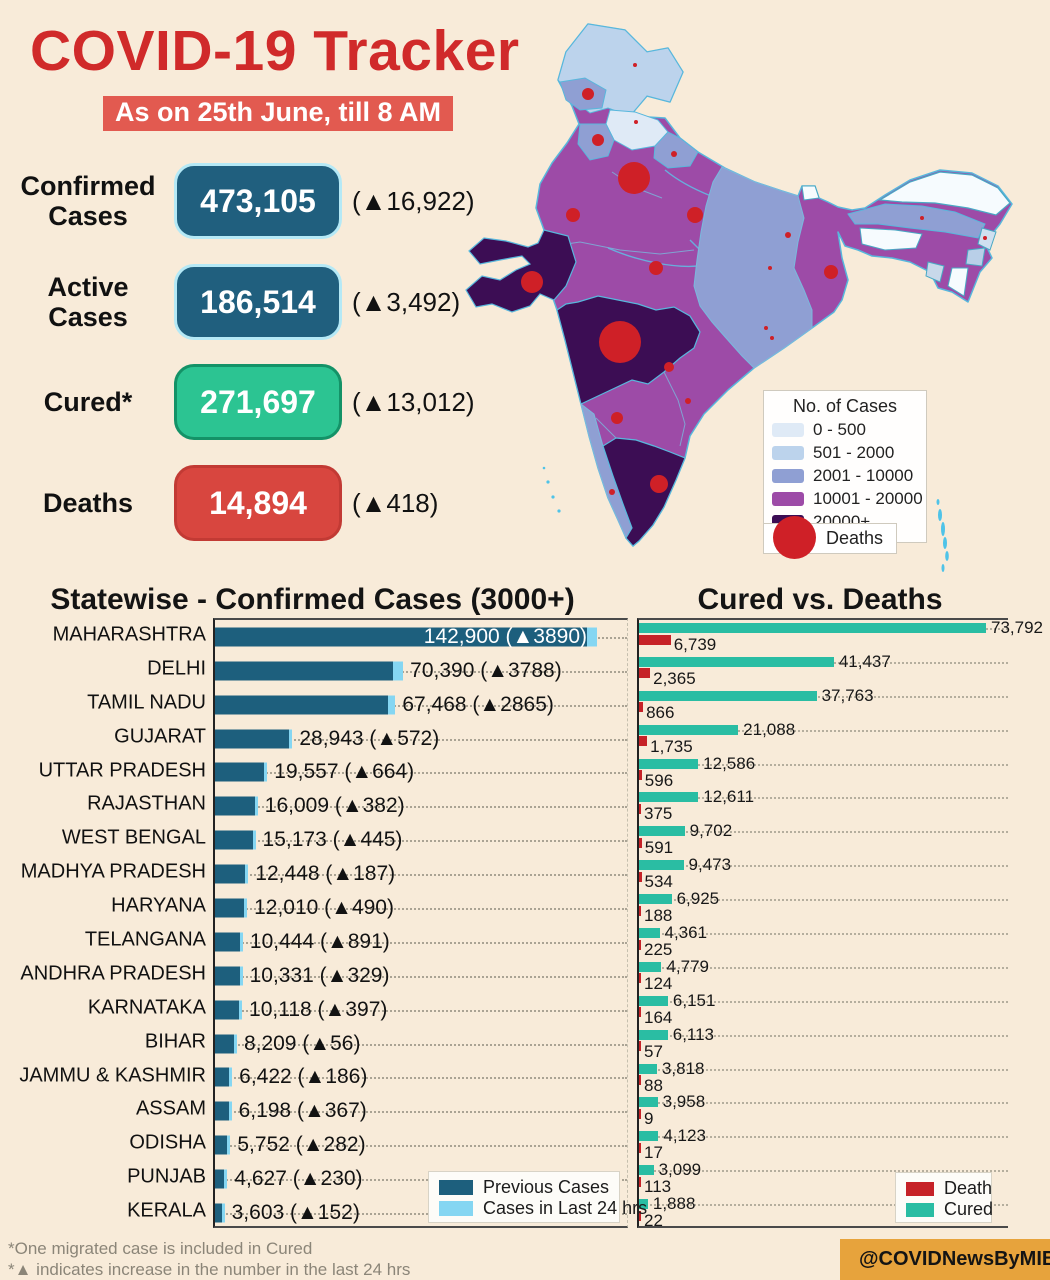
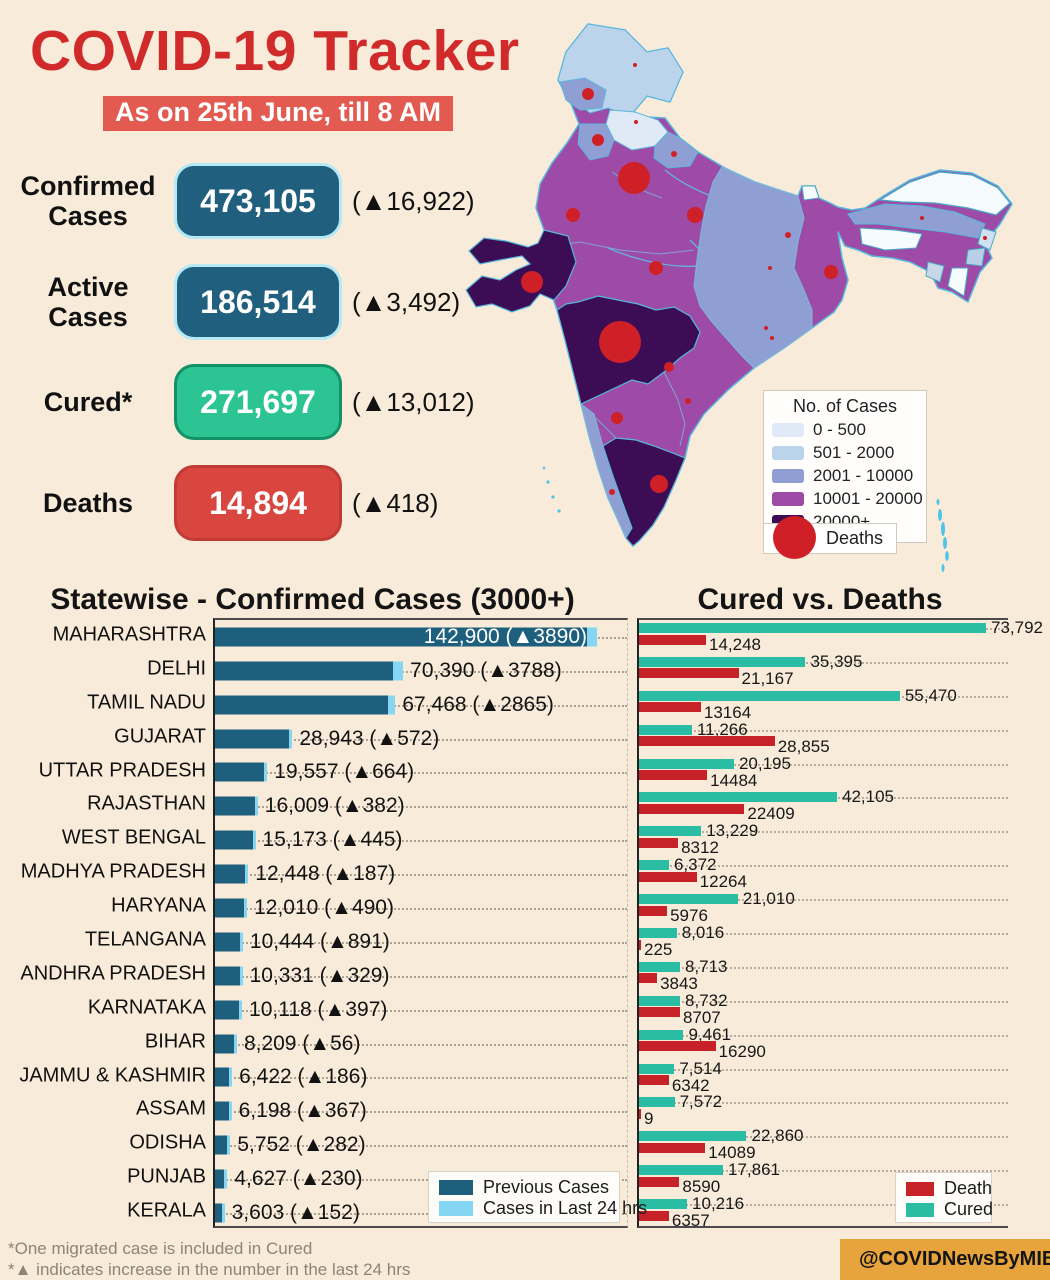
Cured vs. Deaths/Death/MAHARASHTRA: 6,739 -> 14,248
Cured vs. Deaths/Cured/DELHI: 41,437 -> 35,395
Cured vs. Deaths/Death/DELHI: 2,365 -> 21,167
Cured vs. Deaths/Cured/TAMIL NADU: 37,763 -> 55,470
Cured vs. Deaths/Death/TAMIL NADU: 866 -> 13164
Cured vs. Deaths/Cured/GUJARAT: 21,088 -> 11,266
Cured vs. Deaths/Death/GUJARAT: 1,735 -> 28,855
Cured vs. Deaths/Cured/UTTAR PRADESH: 12,586 -> 20,195
Cured vs. Deaths/Death/UTTAR PRADESH: 596 -> 14484
Cured vs. Deaths/Cured/RAJASTHAN: 12,611 -> 42,105
Cured vs. Deaths/Death/RAJASTHAN: 375 -> 22409
Cured vs. Deaths/Cured/WEST BENGAL: 9,702 -> 13,229
Cured vs. Deaths/Death/WEST BENGAL: 591 -> 8312
Cured vs. Deaths/Cured/MADHYA PRADESH: 9,473 -> 6,372
Cured vs. Deaths/Death/MADHYA PRADESH: 534 -> 12264
Cured vs. Deaths/Cured/HARYANA: 6,925 -> 21,010
Cured vs. Deaths/Death/HARYANA: 188 -> 5976
Cured vs. Deaths/Cured/TELANGANA: 4,361 -> 8,016
Cured vs. Deaths/Cured/ANDHRA PRADESH: 4,779 -> 8,713
Cured vs. Deaths/Death/ANDHRA PRADESH: 124 -> 3843
Cured vs. Deaths/Cured/KARNATAKA: 6,151 -> 8,732
Cured vs. Deaths/Death/KARNATAKA: 164 -> 8707
Cured vs. Deaths/Cured/BIHAR: 6,113 -> 9,461
Cured vs. Deaths/Death/BIHAR: 57 -> 16290
Cured vs. Deaths/Cured/JAMMU & KASHMIR: 3,818 -> 7,514
Cured vs. Deaths/Death/JAMMU & KASHMIR: 88 -> 6342
Cured vs. Deaths/Cured/ASSAM: 3,958 -> 7,572
Cured vs. Deaths/Cured/ODISHA: 4,123 -> 22,860
Cured vs. Deaths/Death/ODISHA: 17 -> 14089
Cured vs. Deaths/Cured/PUNJAB: 3,099 -> 17,861
Cured vs. Deaths/Death/PUNJAB: 113 -> 8590
Cured vs. Deaths/Cured/KERALA: 1,888 -> 10,216
Cured vs. Deaths/Death/KERALA: 22 -> 6357
